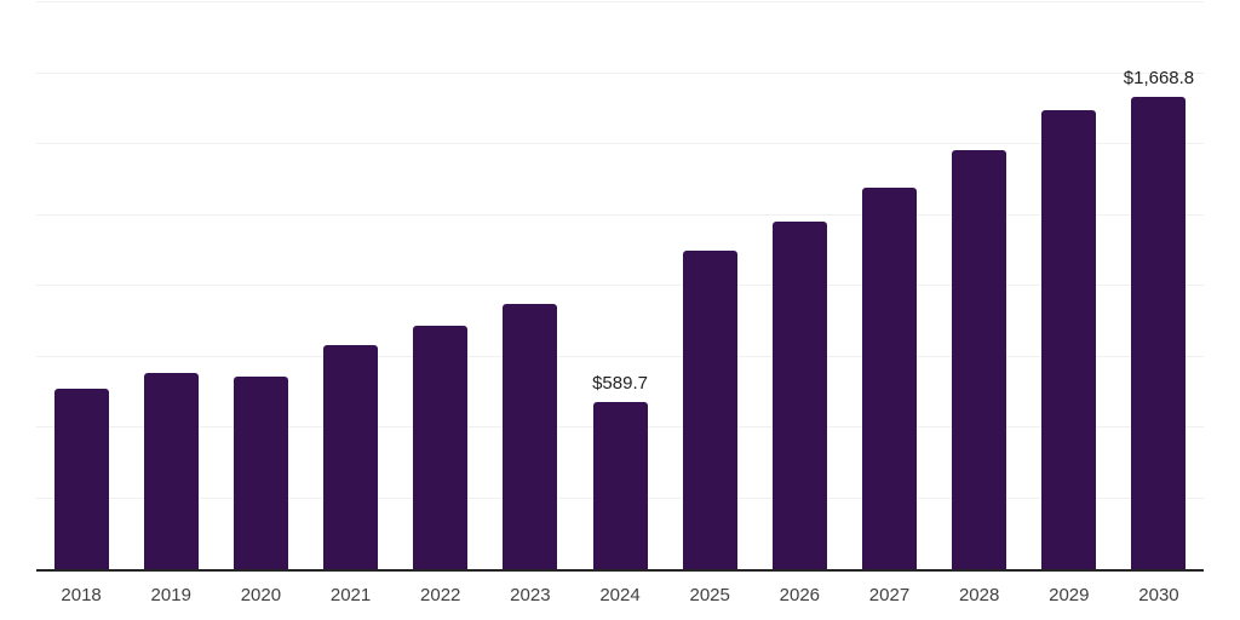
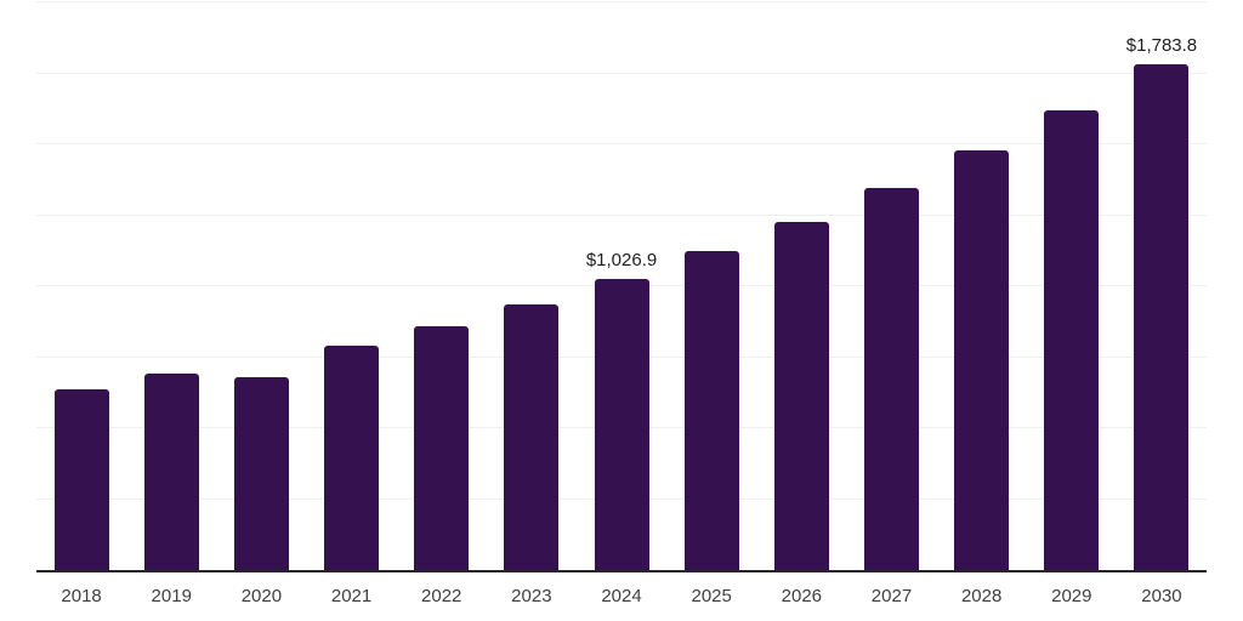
2024: $589.7 -> $1,026.9
2030: $1,668.8 -> $1,783.8
